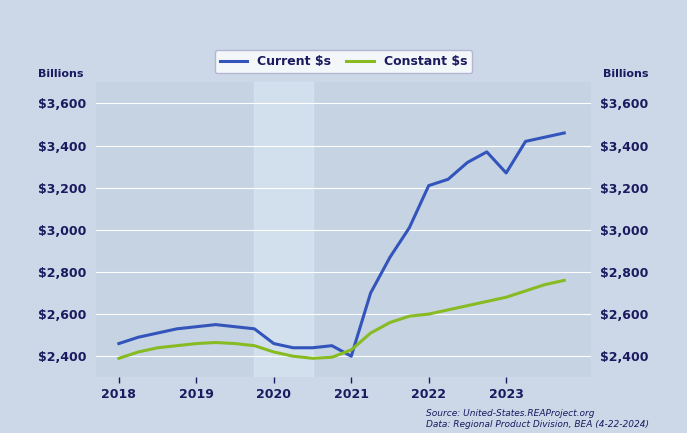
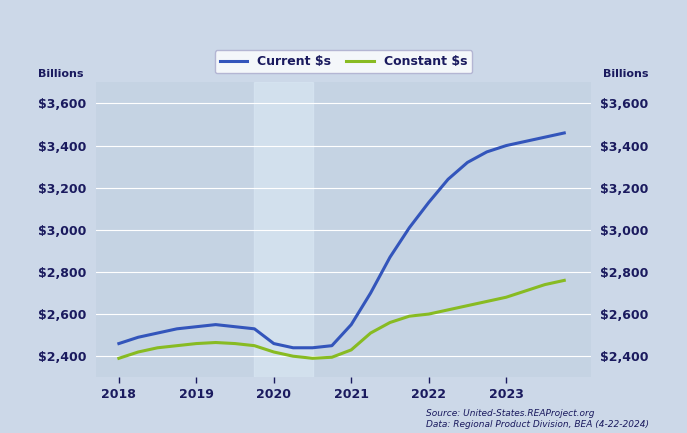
Current $s/2021: $2,400 -> $2,550
Current $s/2022: $3,210 -> $3,130
Current $s/2023: $3,270 -> $3,400
